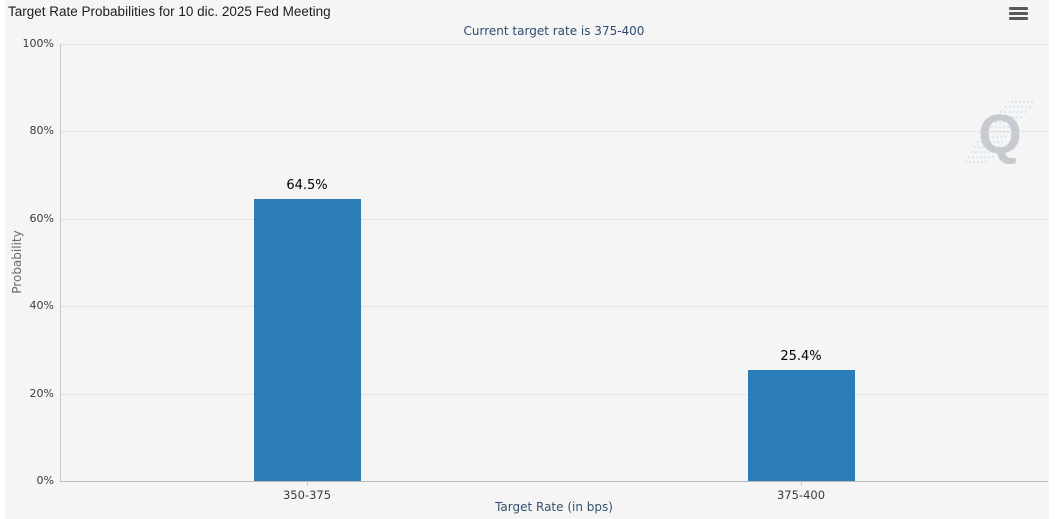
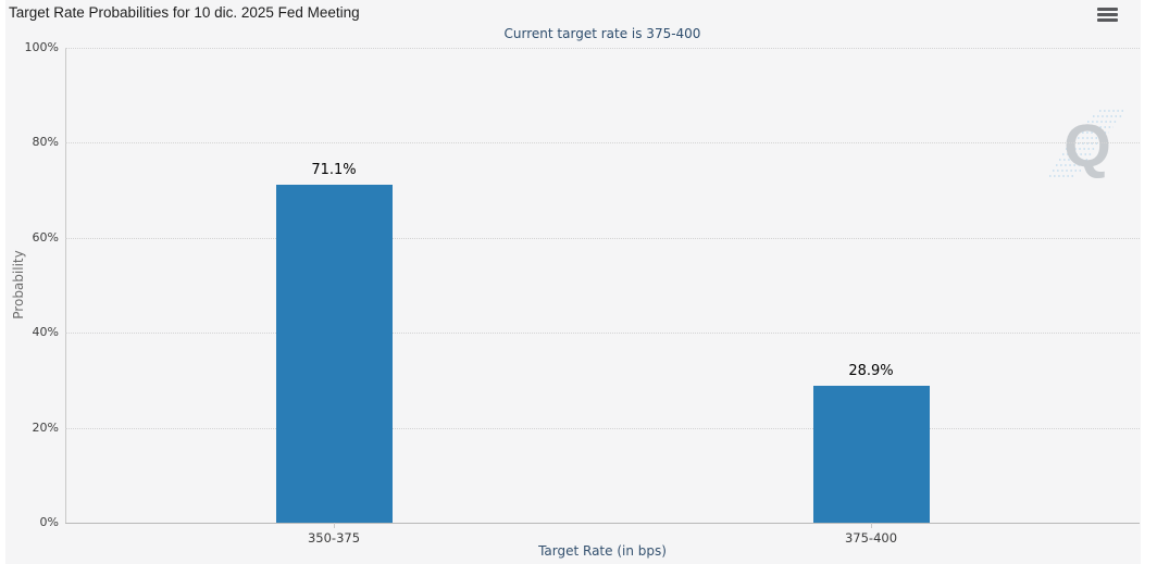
350-375: 64.5% -> 71.1%
375-400: 25.4% -> 28.9%
